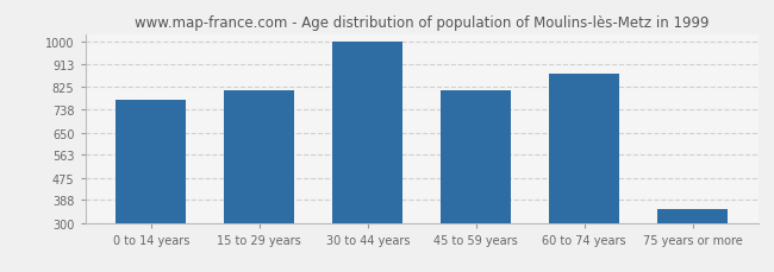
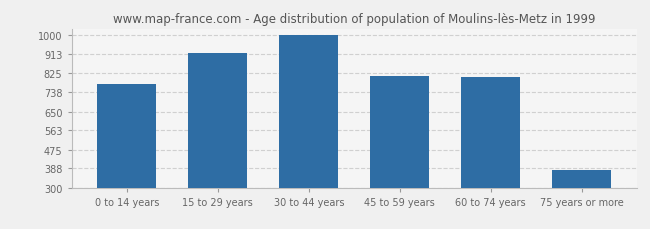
15 to 29 years: 813 -> 920
60 to 74 years: 878 -> 810
75 years or more: 355 -> 380
